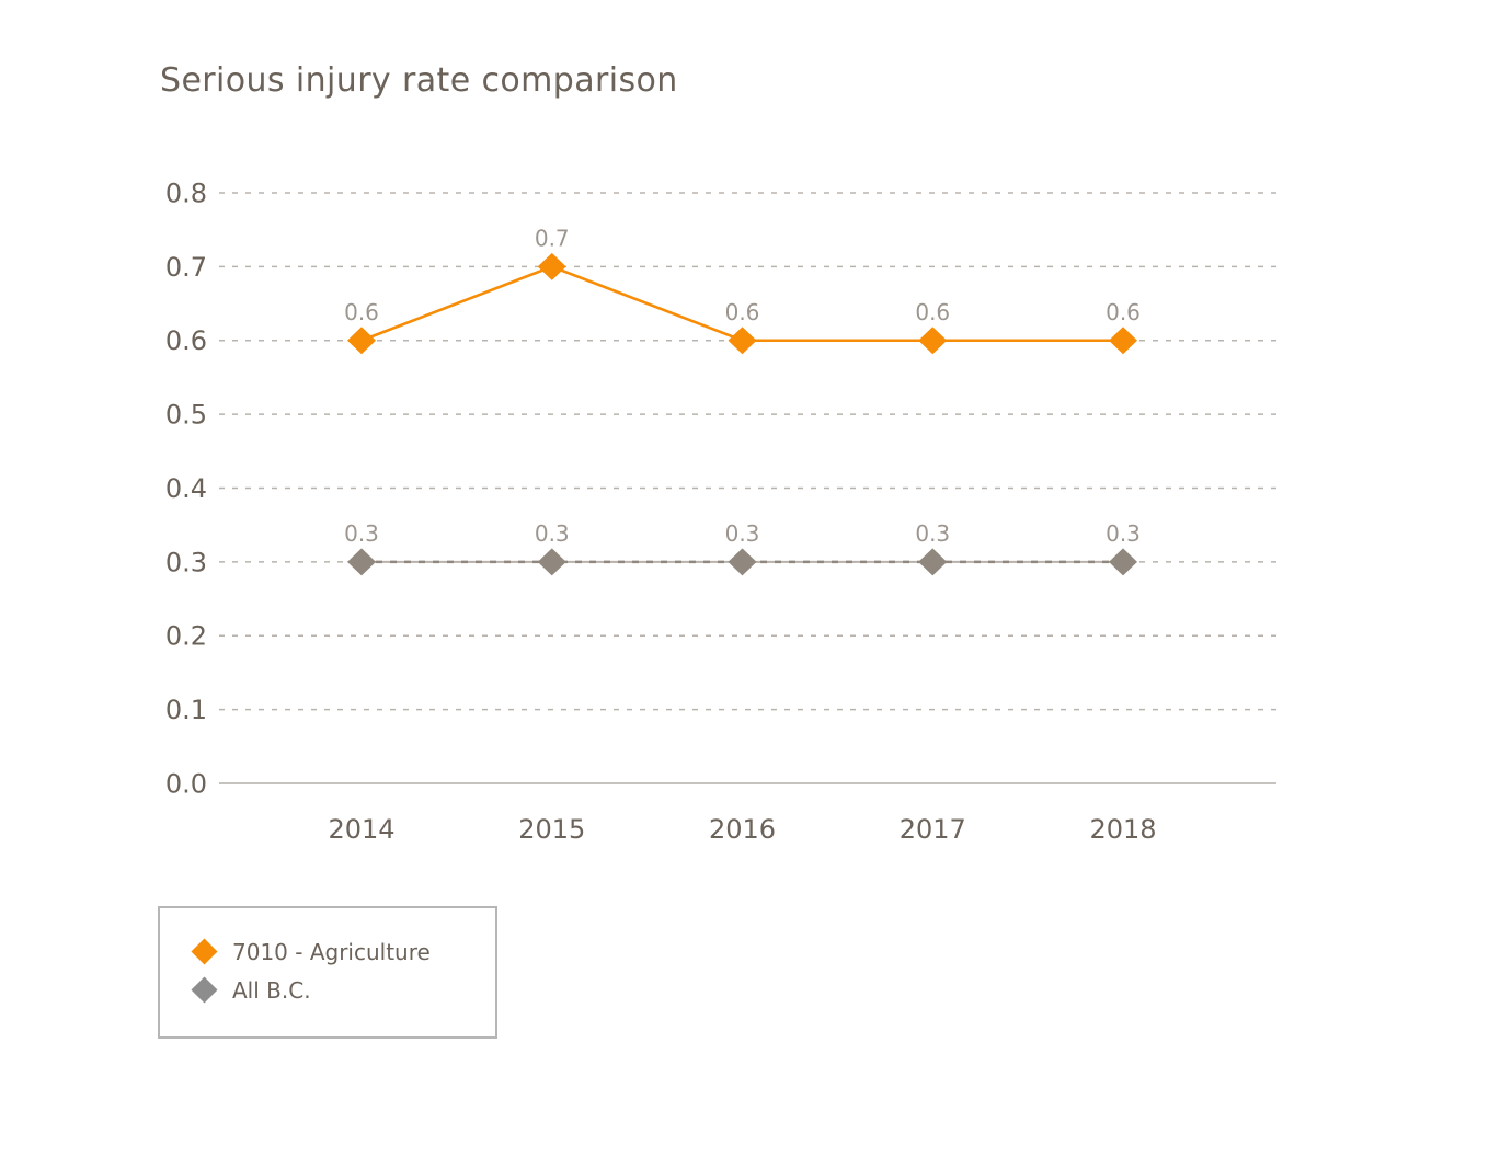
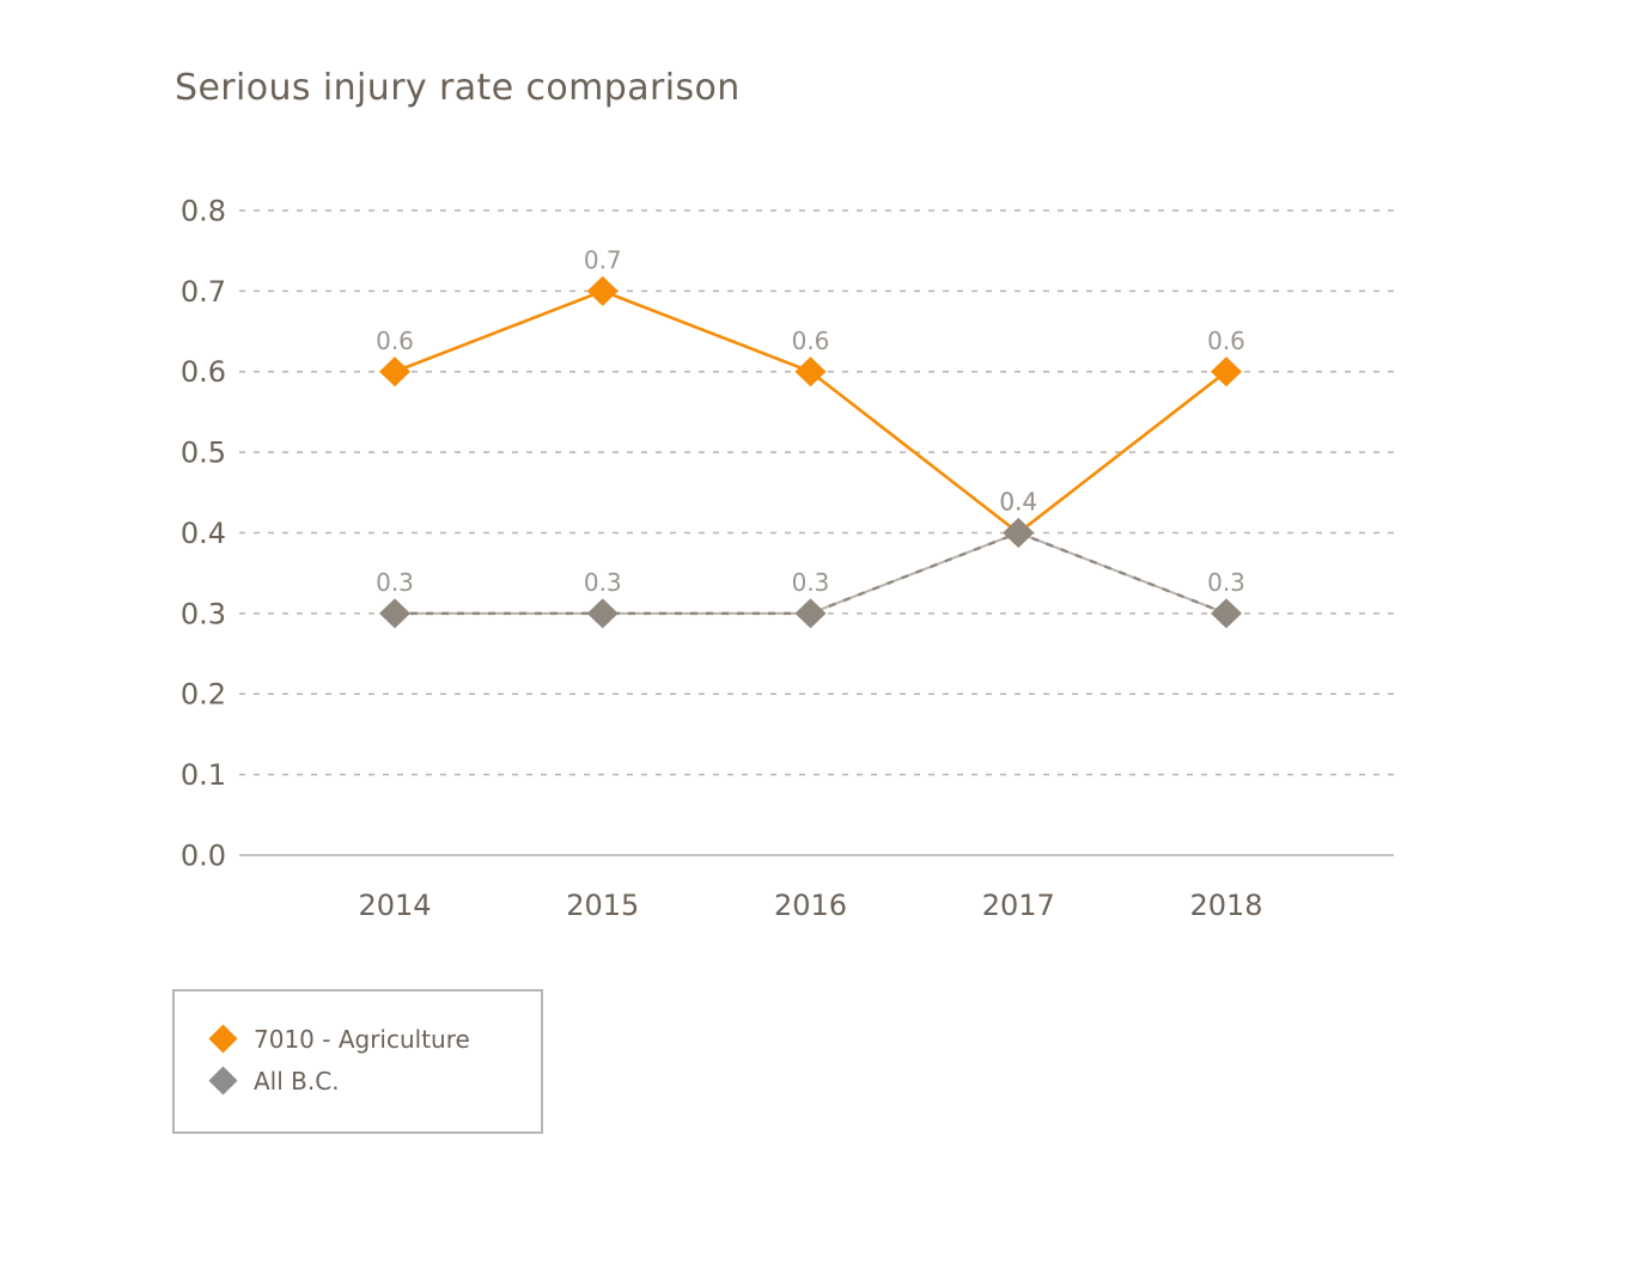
7010 - Agriculture/2017: 0.6 -> 0.4
All B.C./2017: 0.3 -> 0.4
